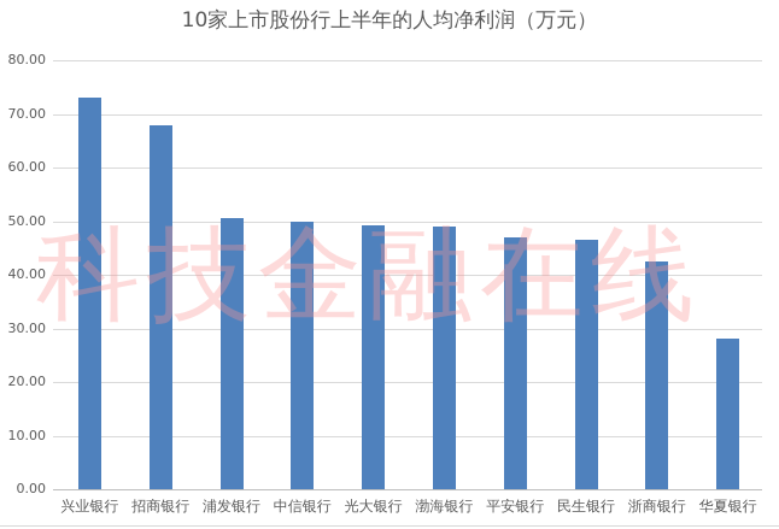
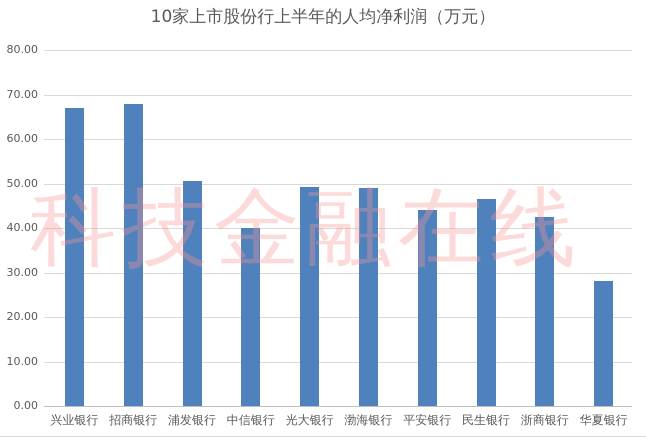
兴业银行: 73 -> 67
中信银行: 50 -> 40
平安银行: 47 -> 44
